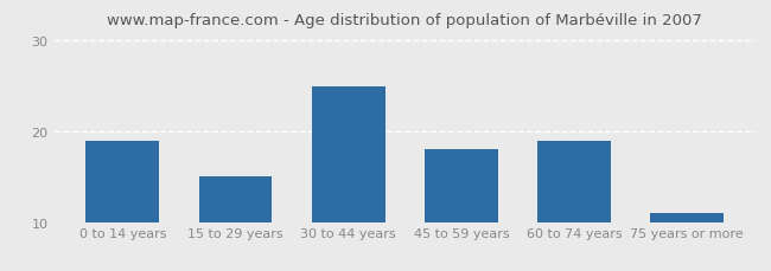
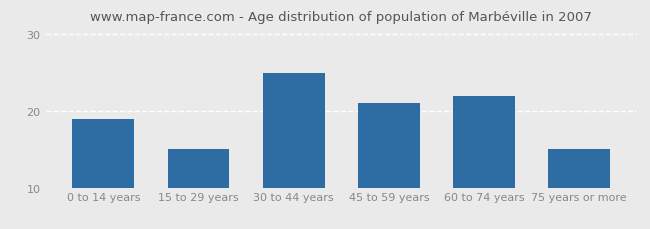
45 to 59 years: 18 -> 21
60 to 74 years: 19 -> 22
75 years or more: 11 -> 15
